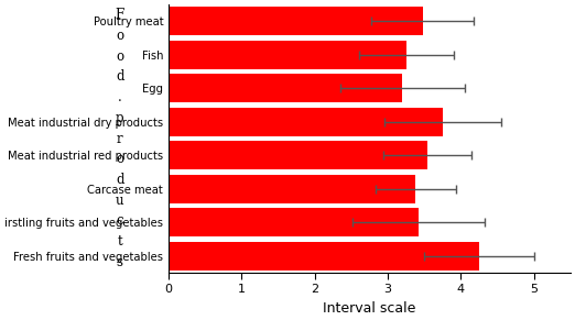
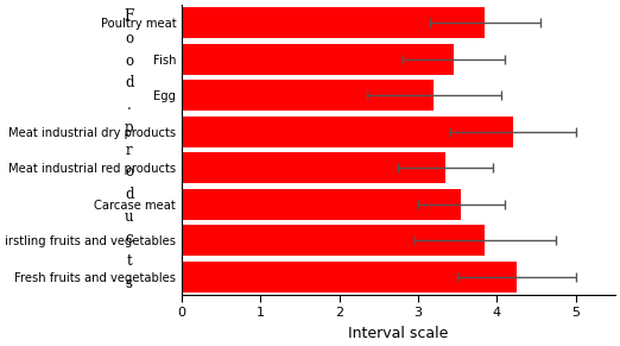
Poultry meat: 3.48 -> 3.85
Fish: 3.26 -> 3.45
Meat industrial dry products: 3.76 -> 4.20
Meat industrial red products: 3.54 -> 3.35
Carcase meat: 3.38 -> 3.55
irstling fruits and vegetables: 3.42 -> 3.85
